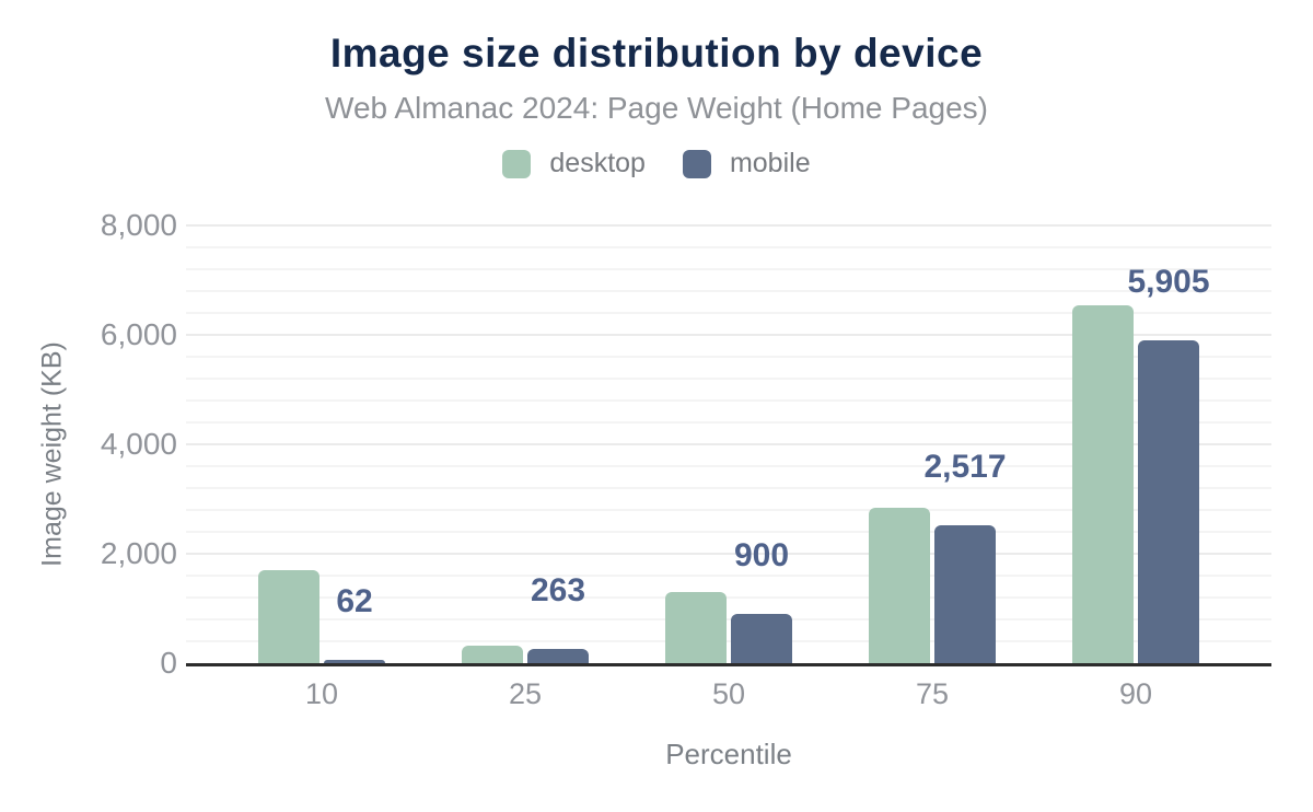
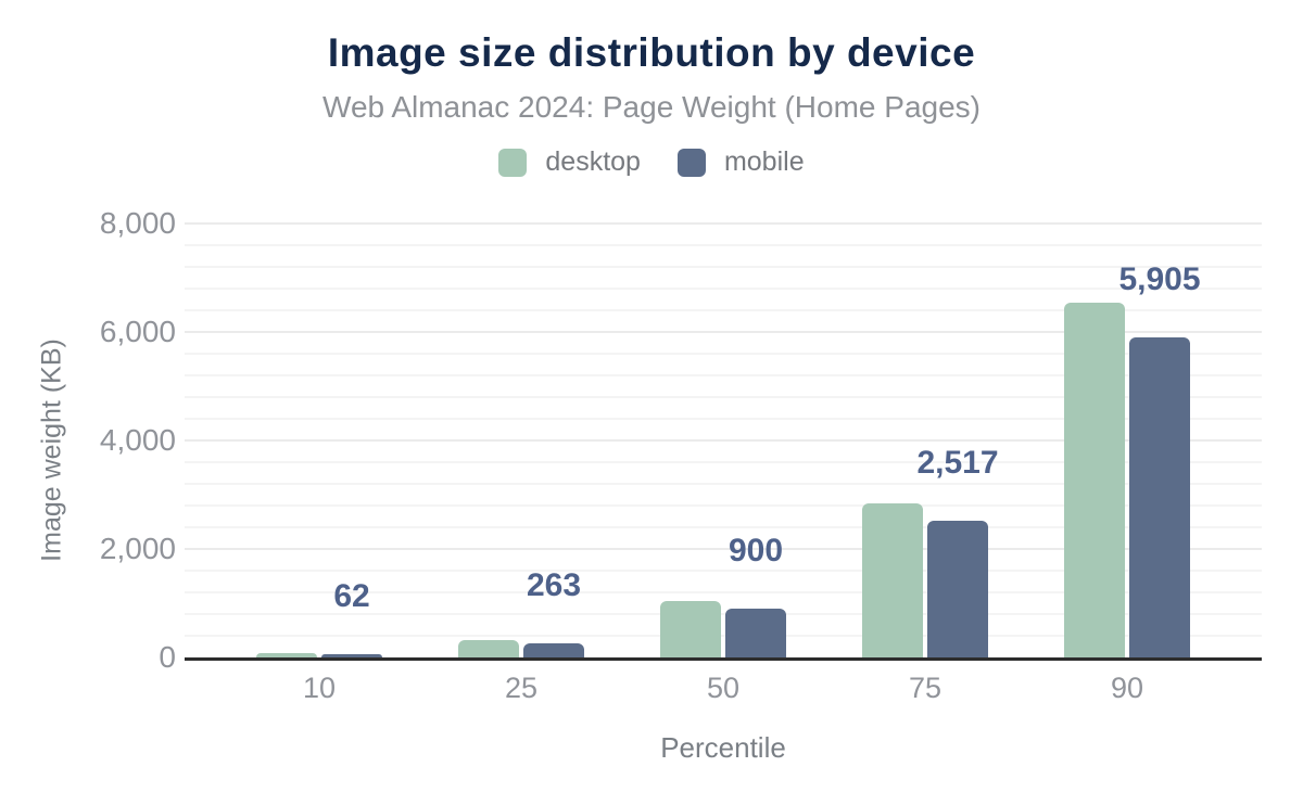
desktop/10: 1700 -> 100
desktop/50: 1300 -> 1000
